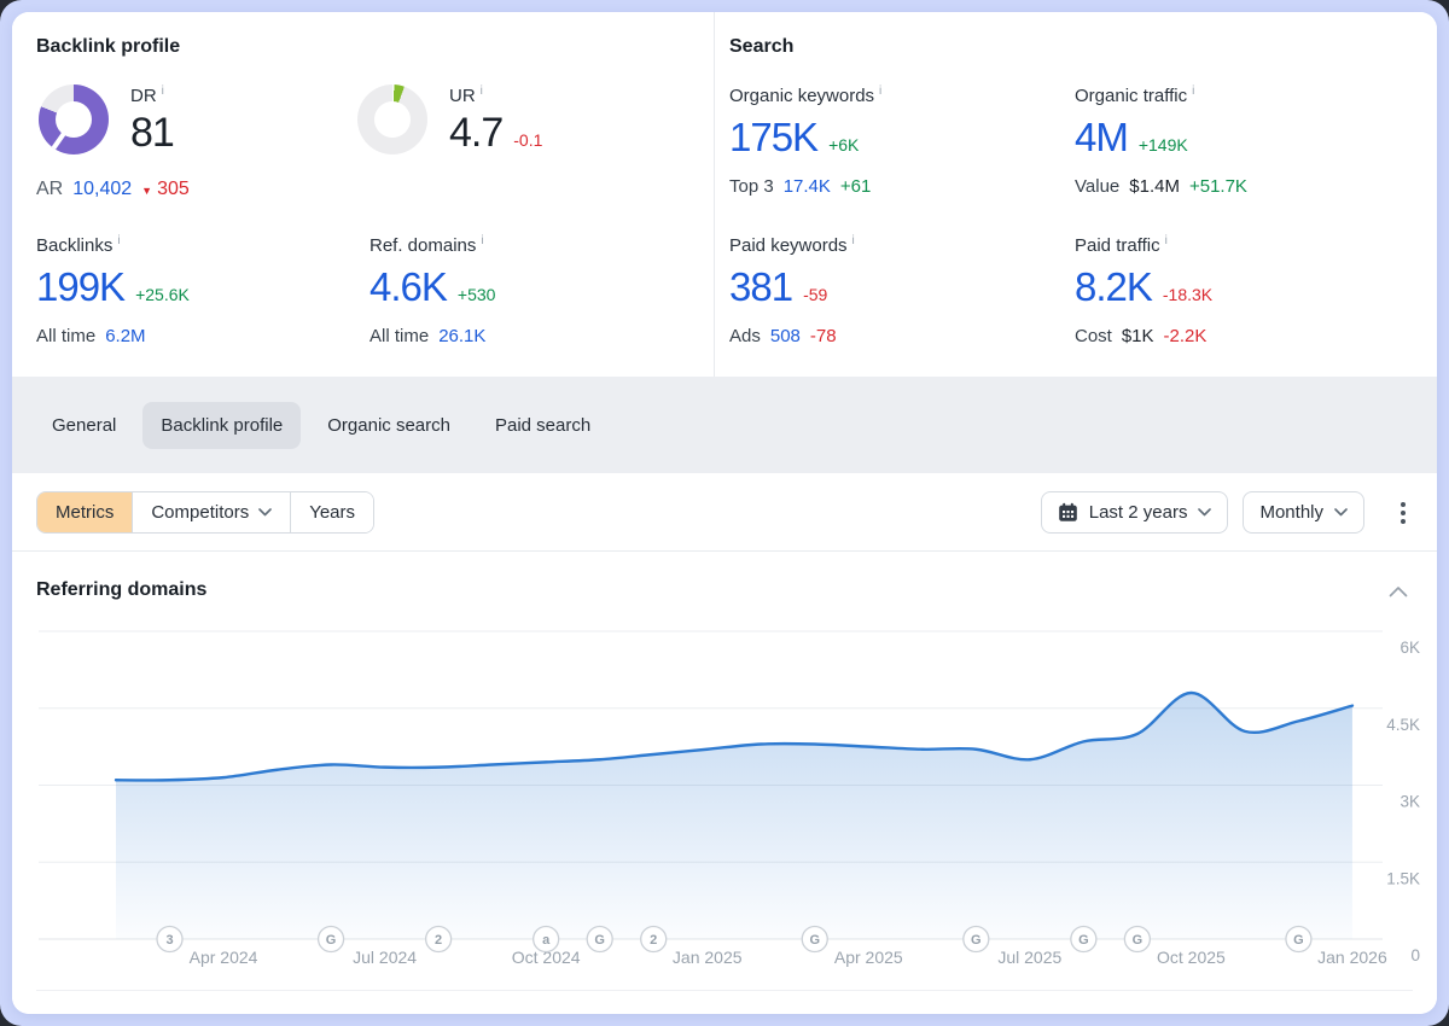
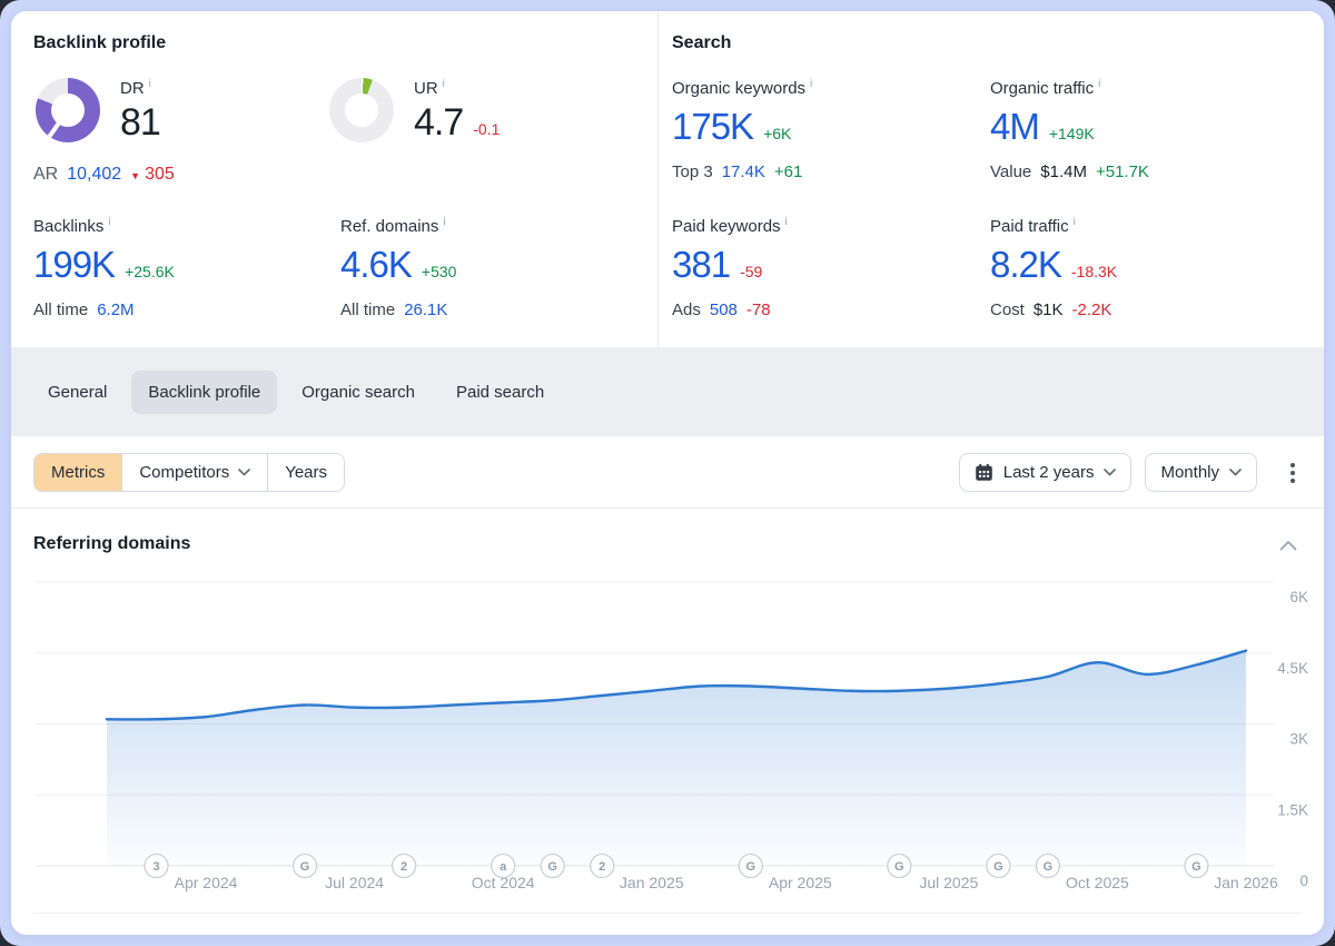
Jul 2025: 3.5K -> 3.8K
Oct 2025: 4.8K -> 4.3K
